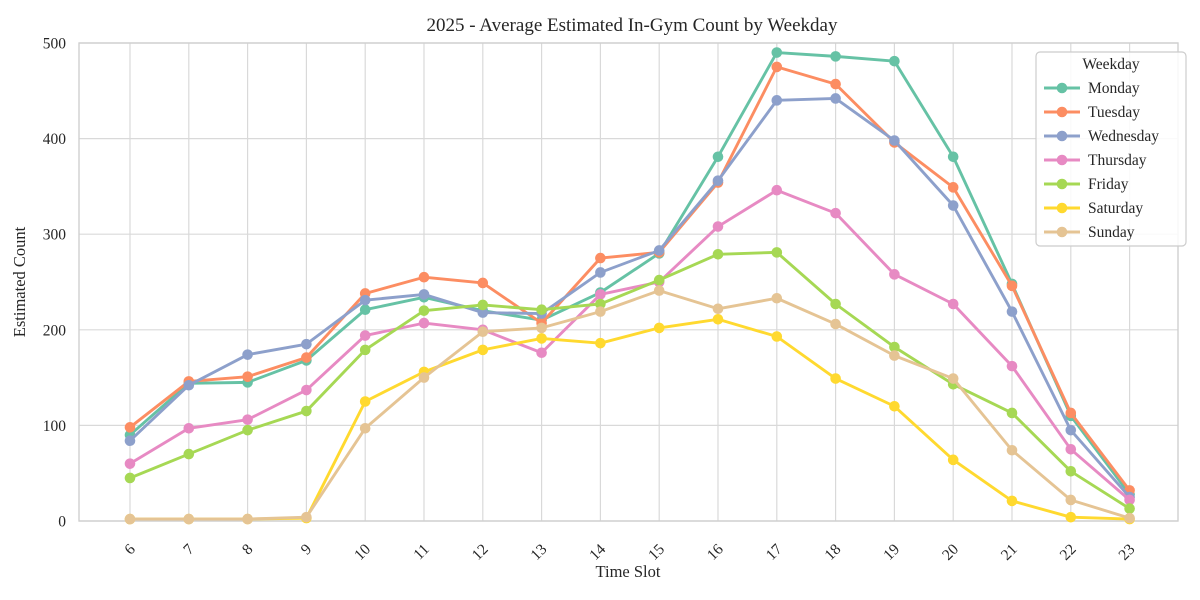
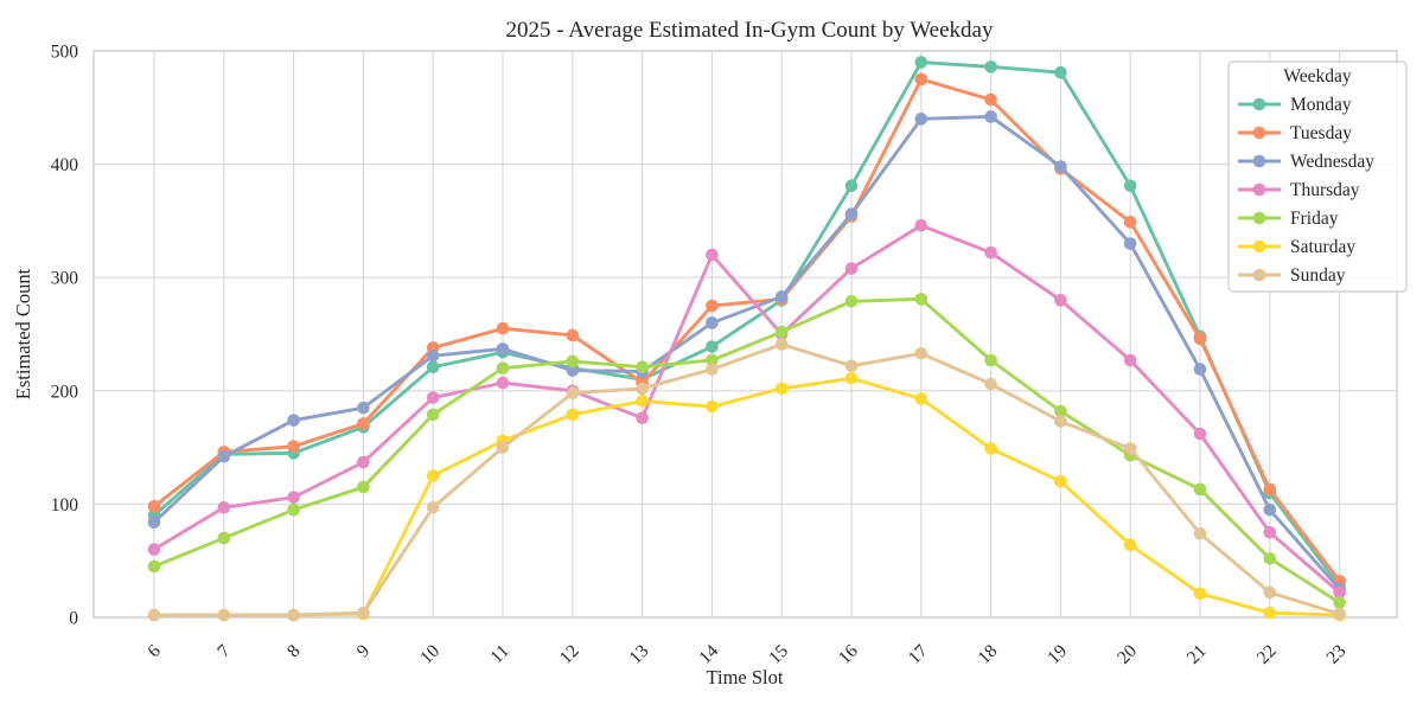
Thursday/14: 240 -> 320
Thursday/19: 260 -> 280
